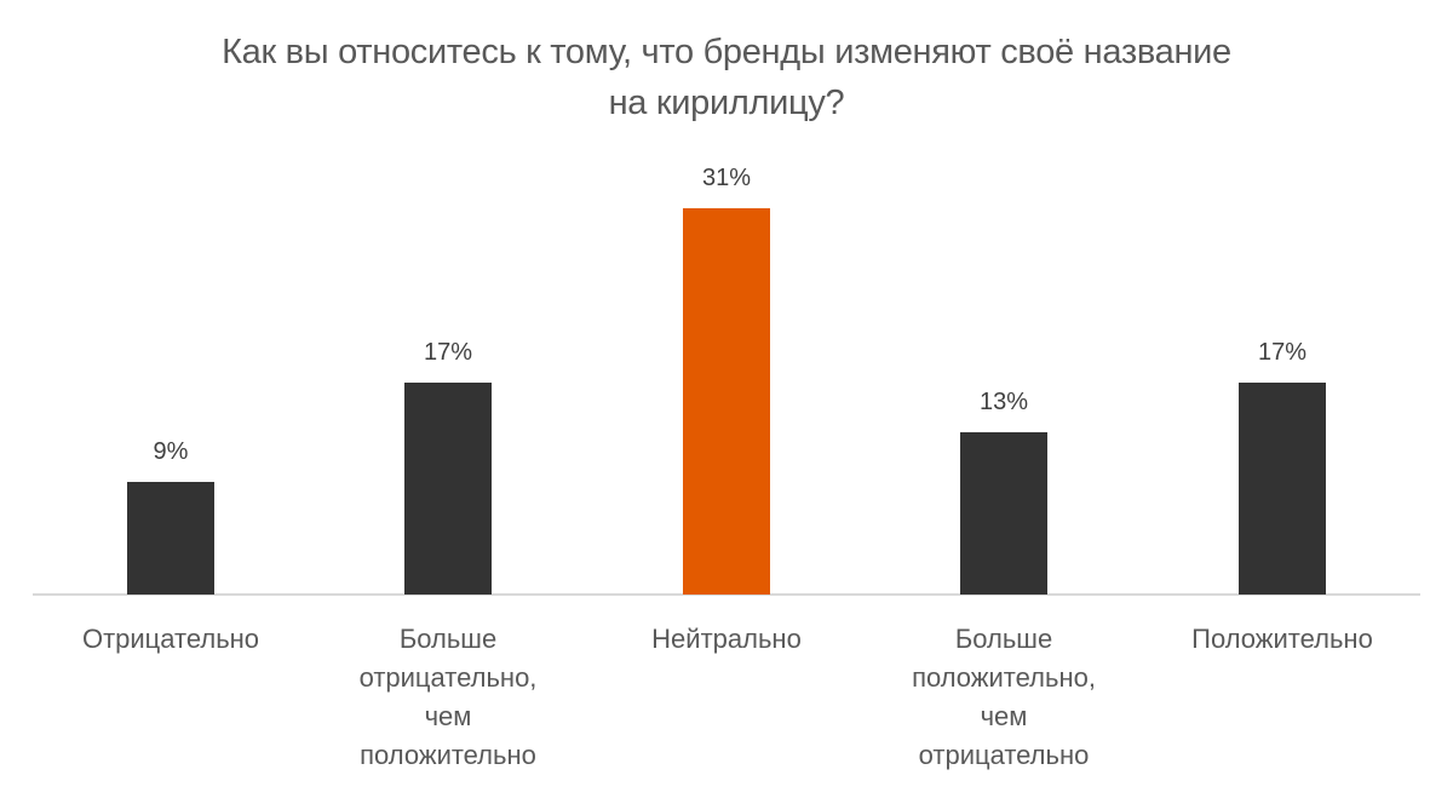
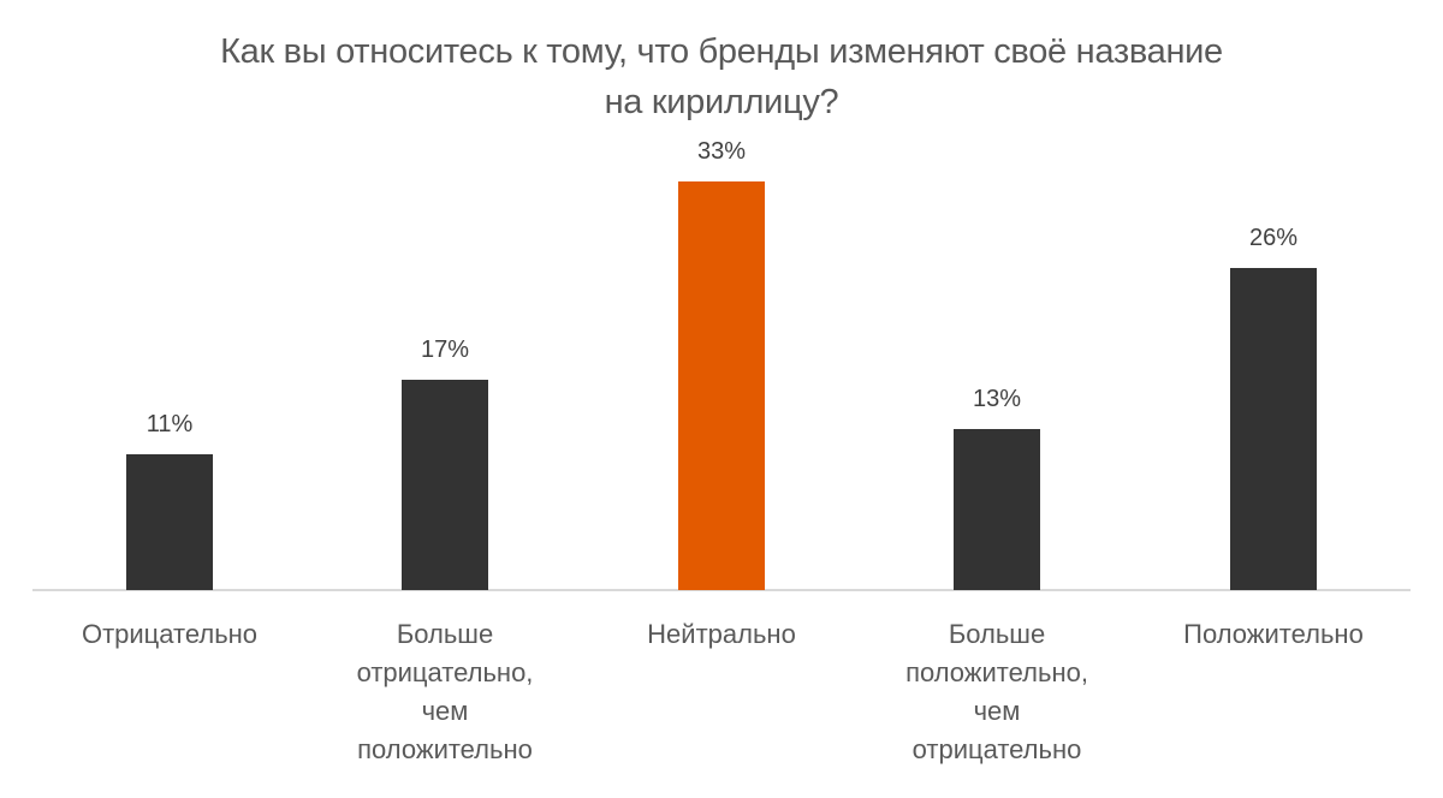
Отрицательно: 9% -> 11%
Нейтрально: 31% -> 33%
Положительно: 17% -> 26%
